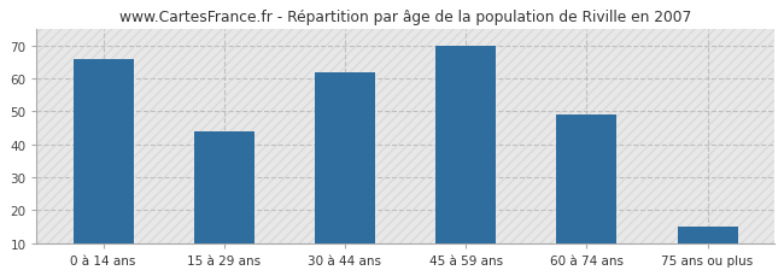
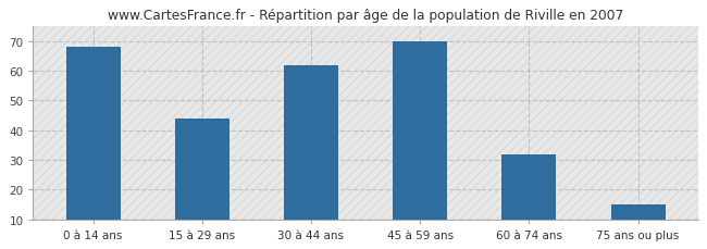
0 à 14 ans: 66 -> 68
60 à 74 ans: 49 -> 32
